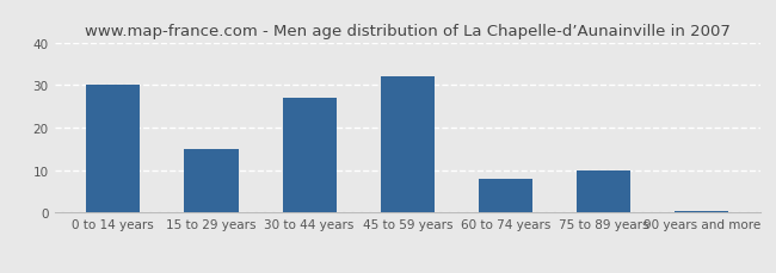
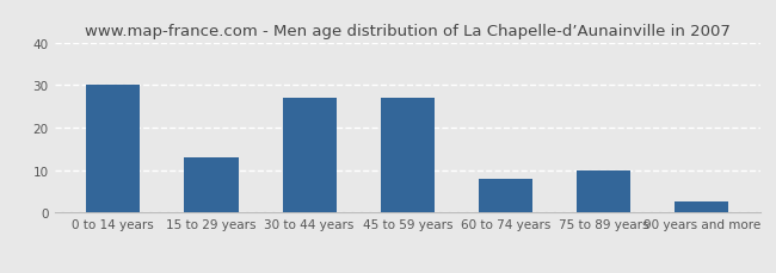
15 to 29 years: 15.0 -> 13.0
45 to 59 years: 32.0 -> 27.0
90 years and more: 0.5 -> 2.5
